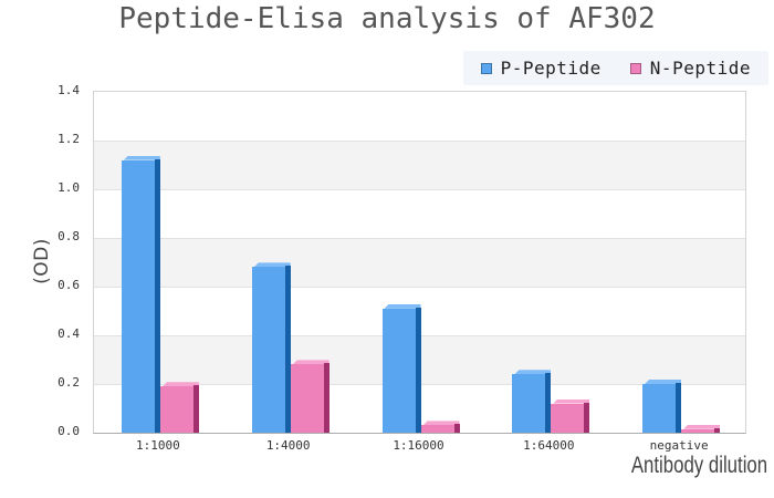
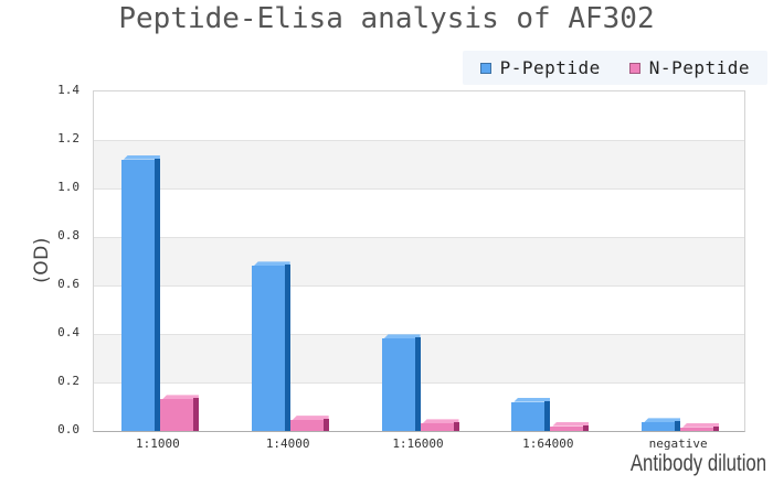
N-Peptide/1:1000: 0.19 -> 0.13
N-Peptide/1:4000: 0.28 -> 0.04
P-Peptide/1:16000: 0.51 -> 0.38
P-Peptide/1:64000: 0.24 -> 0.12
N-Peptide/1:64000: 0.12 -> 0.02
P-Peptide/negative: 0.20 -> 0.04
